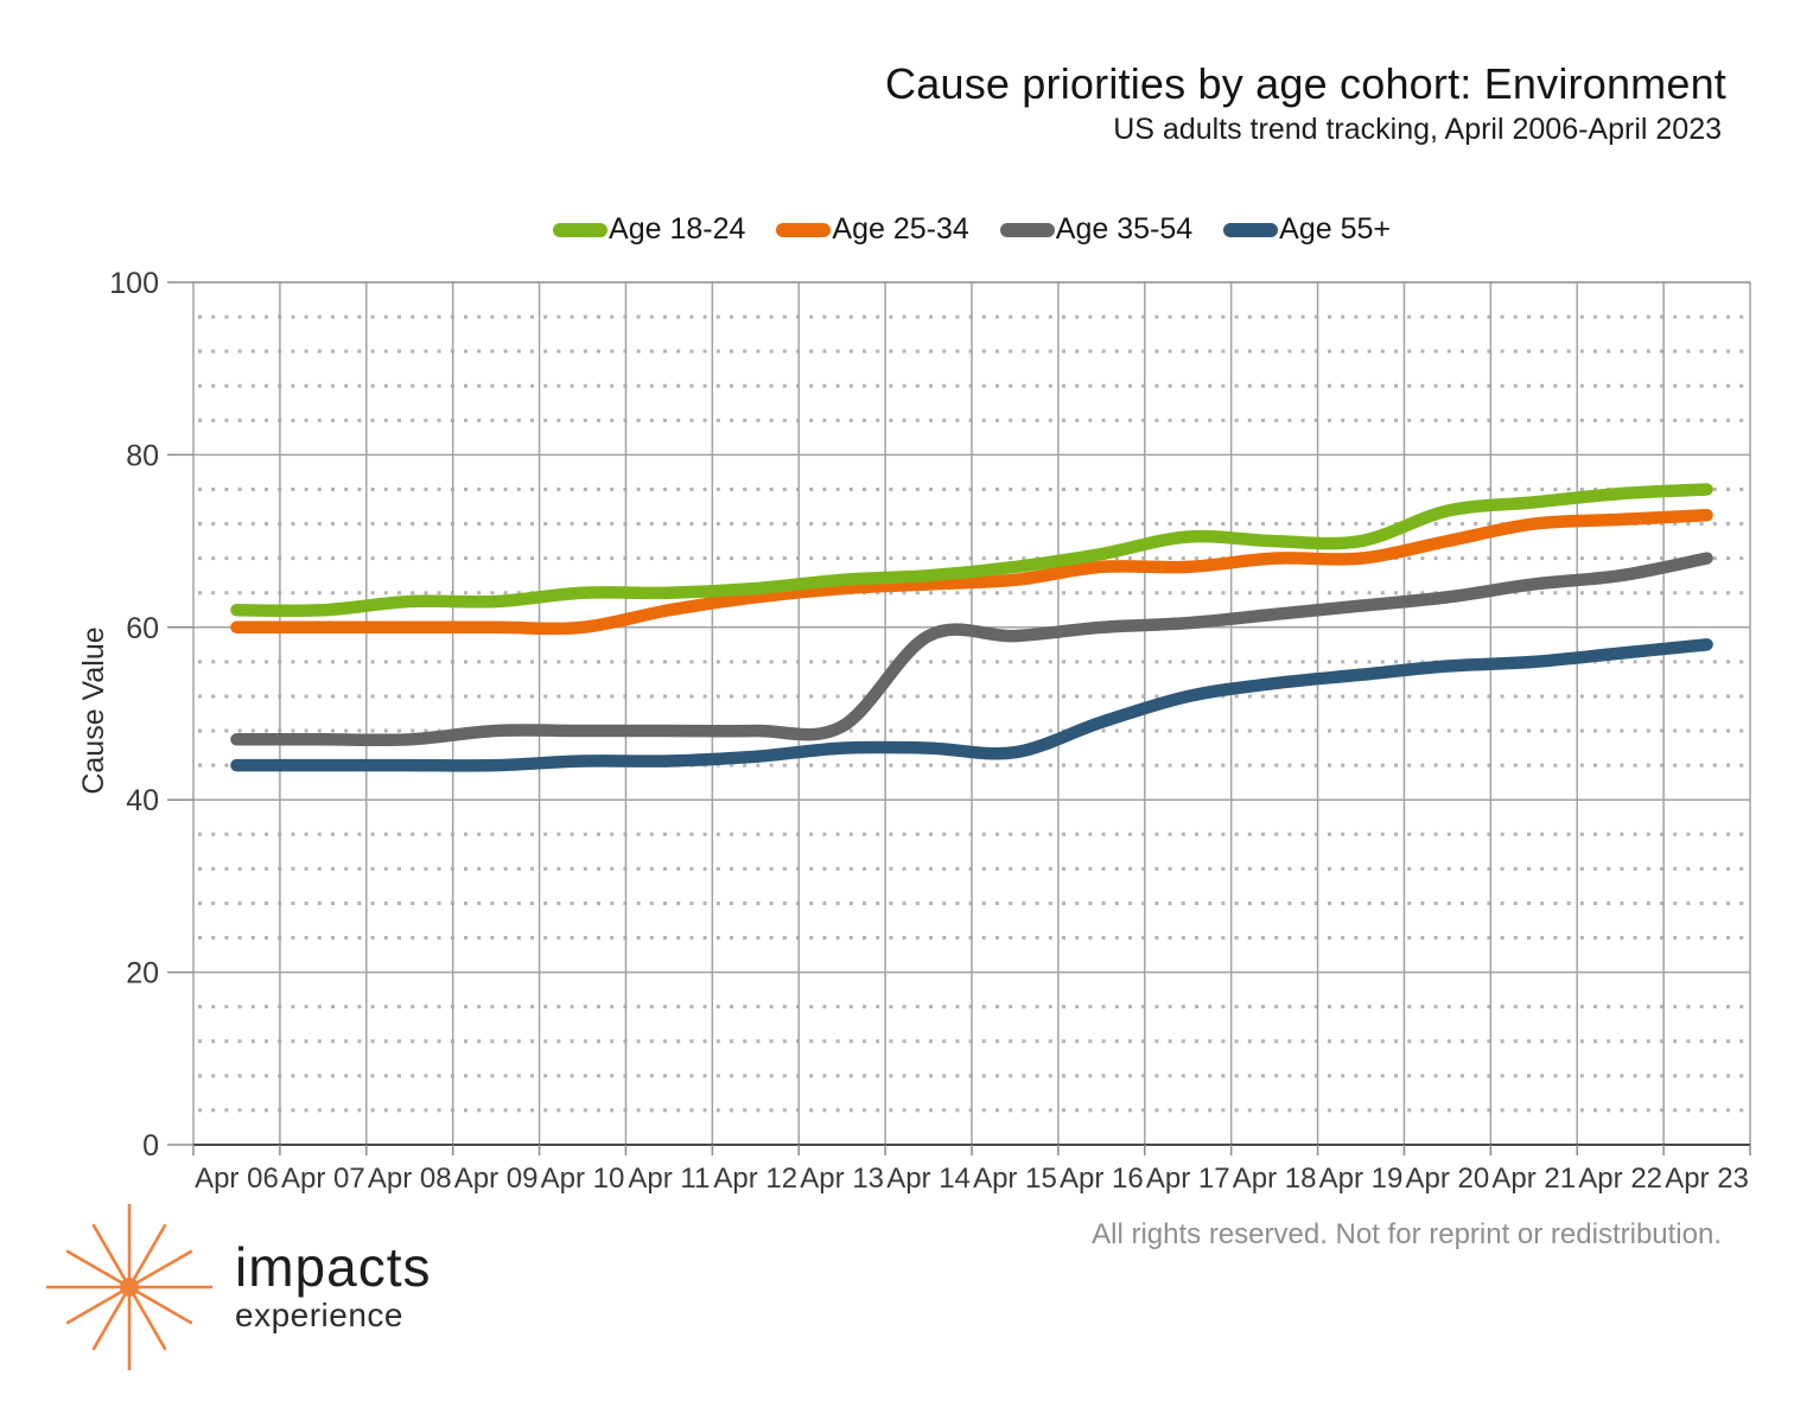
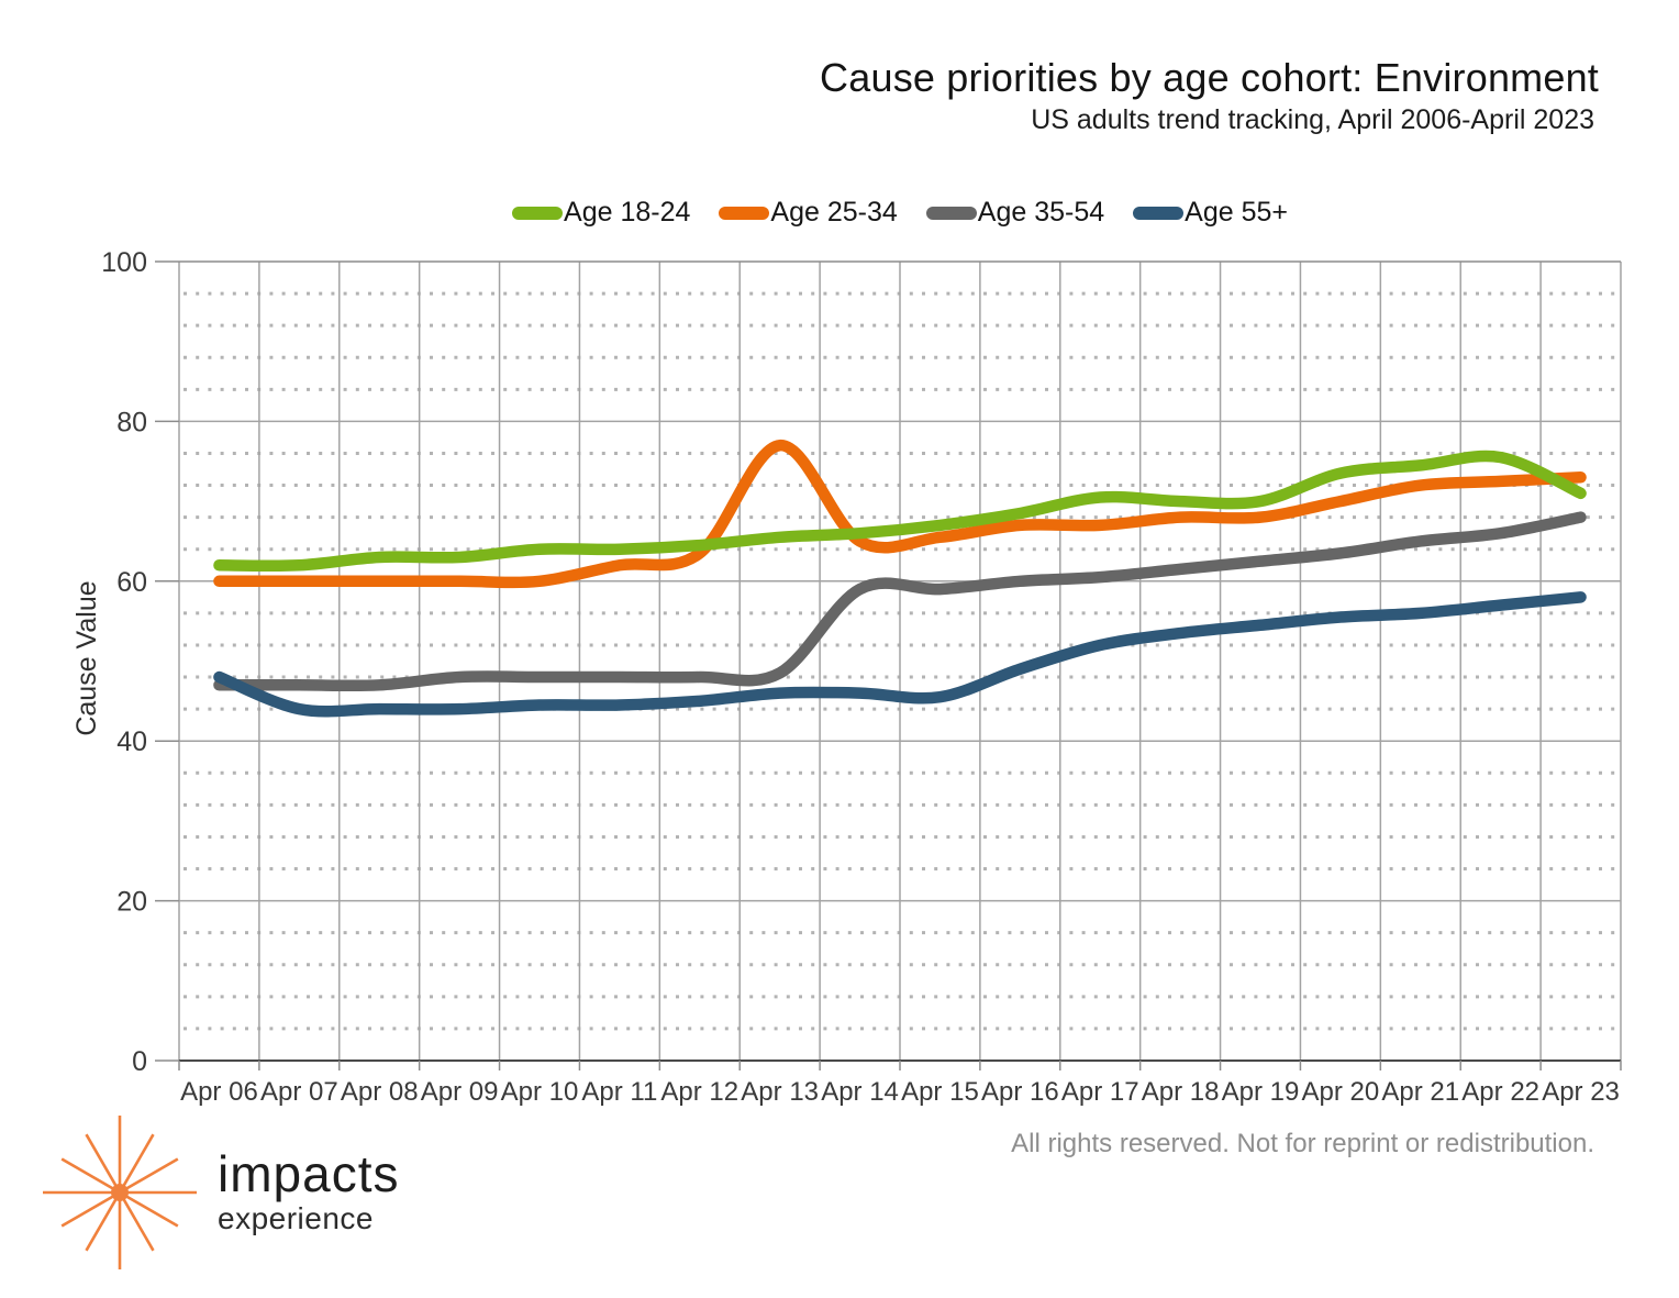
Age 55+/Apr 06: 44 -> 48
Age 25-34/Apr 13: 64 -> 77
Age 18-24/Apr 23: 76 -> 71
